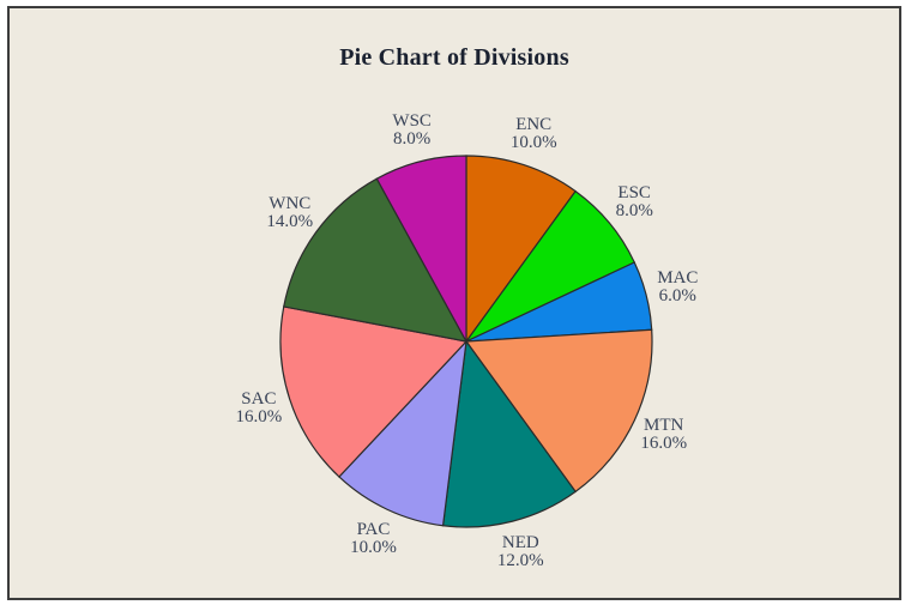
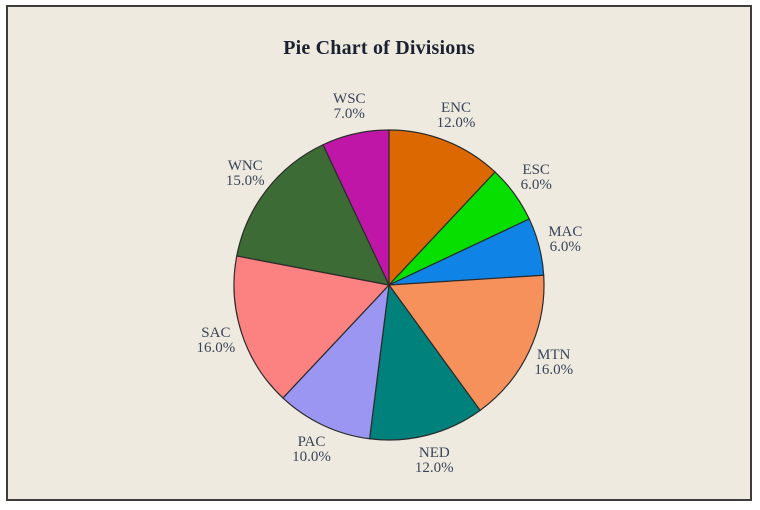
ENC: 10.0% -> 12.0%
ESC: 8.0% -> 6.0%
WNC: 14.0% -> 15.0%
WSC: 8.0% -> 7.0%
